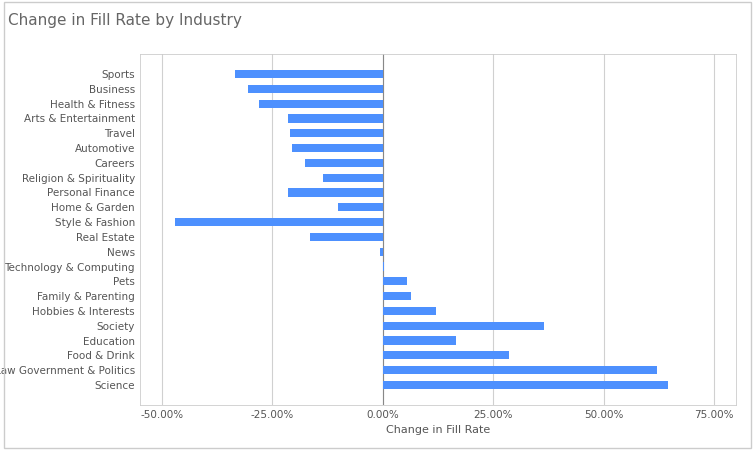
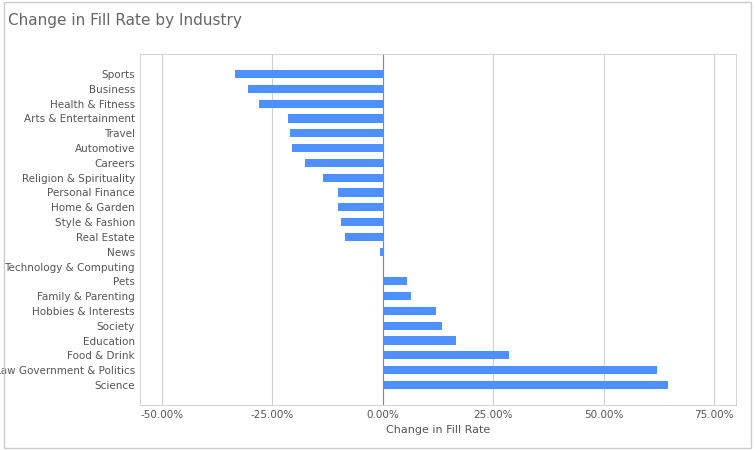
Personal Finance: -21.5% -> -10.0%
Style & Fashion: -47.0% -> -9.5%
Real Estate: -16.5% -> -8.5%
Society: 36.5% -> 13.5%
